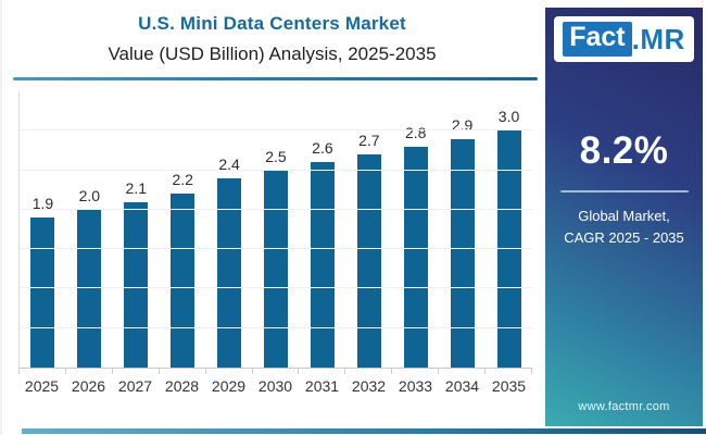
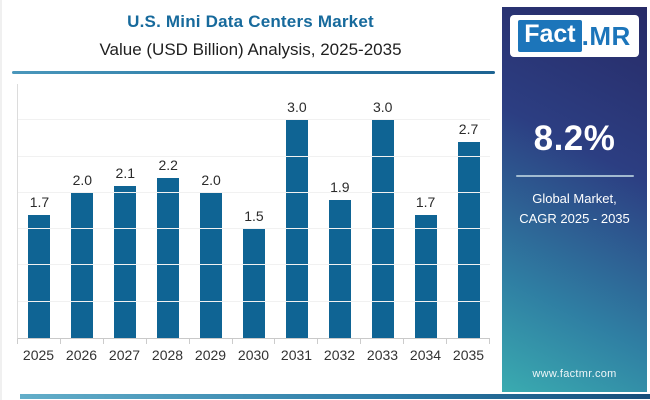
2025: 1.9 -> 1.7
2029: 2.4 -> 2.0
2030: 2.5 -> 1.5
2031: 2.6 -> 3.0
2032: 2.7 -> 1.9
2033: 2.8 -> 3.0
2034: 2.9 -> 1.7
2035: 3.0 -> 2.7
